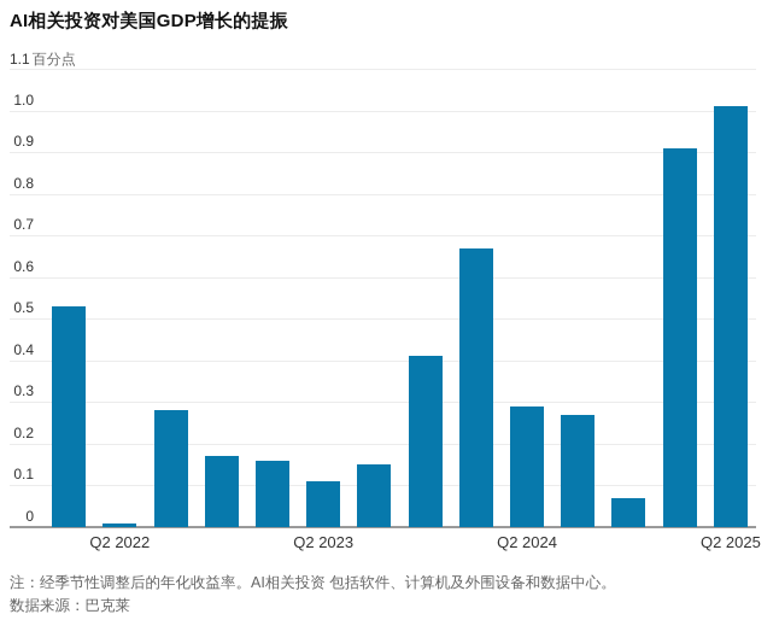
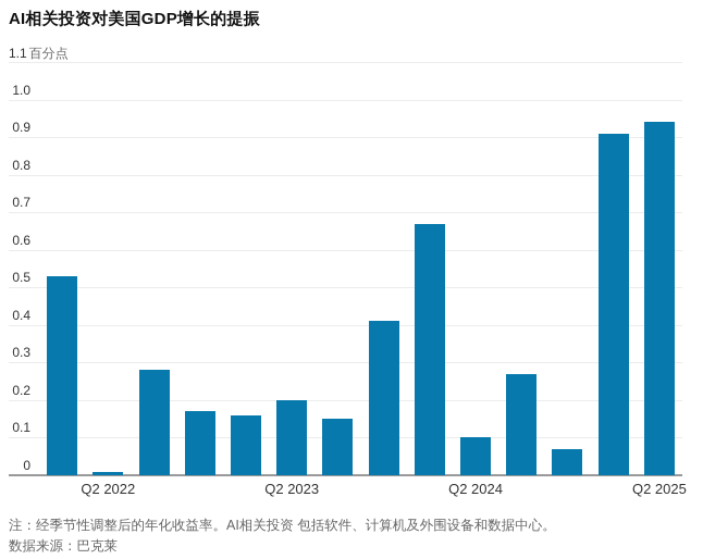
Q2 2023: 0.11 -> 0.20
Q2 2024: 0.29 -> 0.10
Q2 2025: 1.01 -> 0.94
